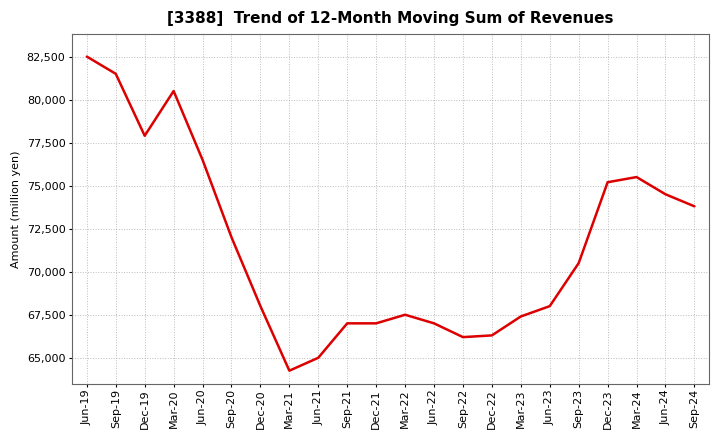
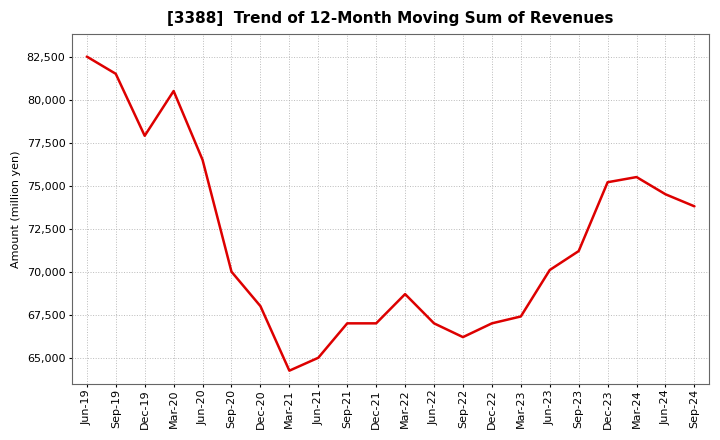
Sep-20: 72,000 -> 70,000
Mar-22: 67,500 -> 68,700
Dec-22: 66,300 -> 67,000
Jun-23: 68,000 -> 70,100
Sep-23: 70,500 -> 71,200
